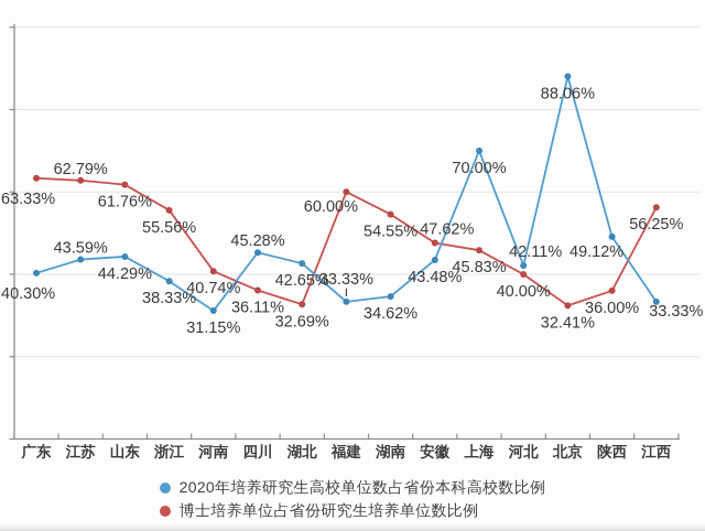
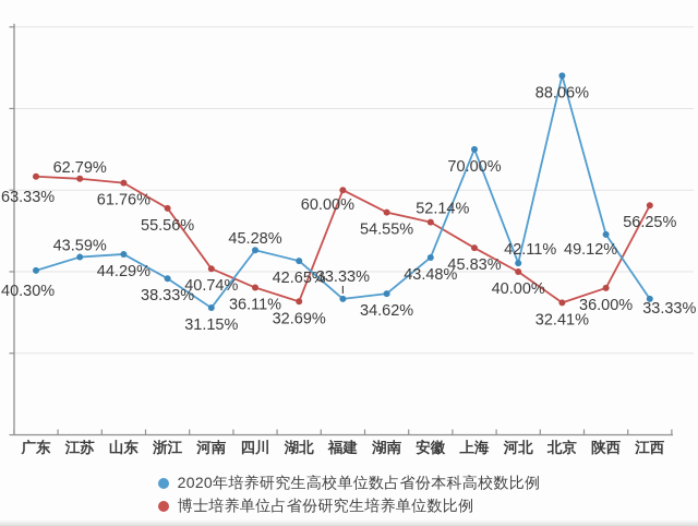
博士培养单位占省份研究生培养单位数比例/安徽: 47.62% -> 52.14%
